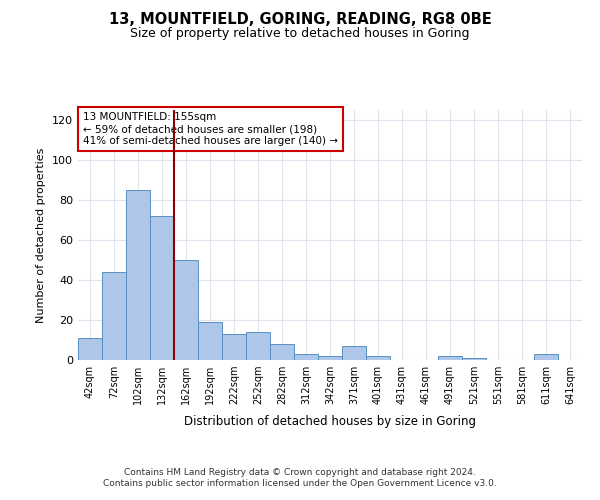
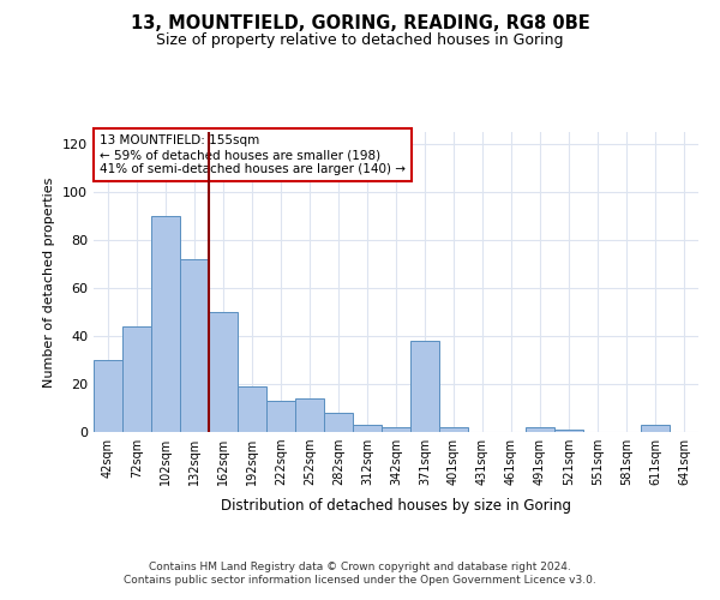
42sqm: 11 -> 30
102sqm: 85 -> 90
371sqm: 7 -> 38
